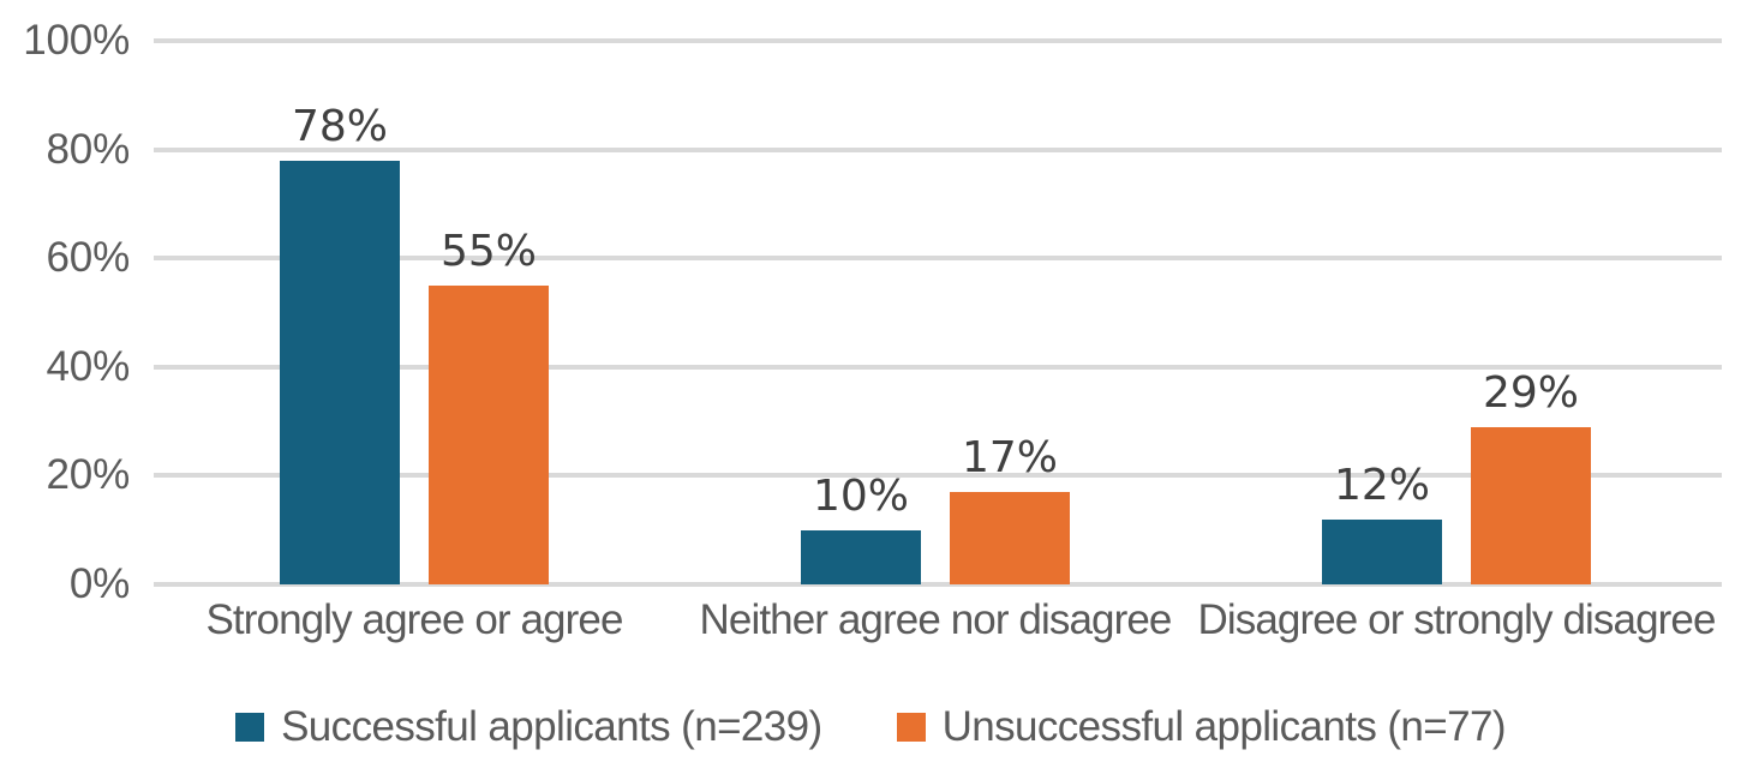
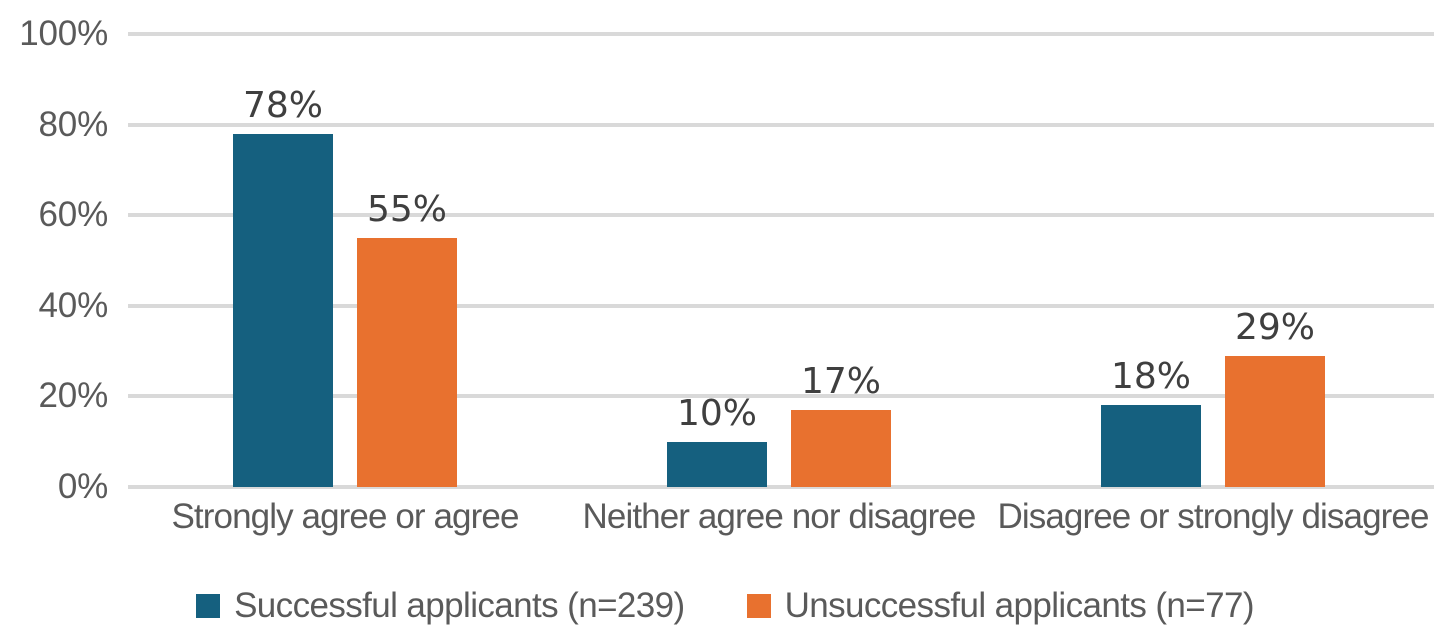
Successful applicants (n=239)/Disagree or strongly disagree: 12% -> 18%
